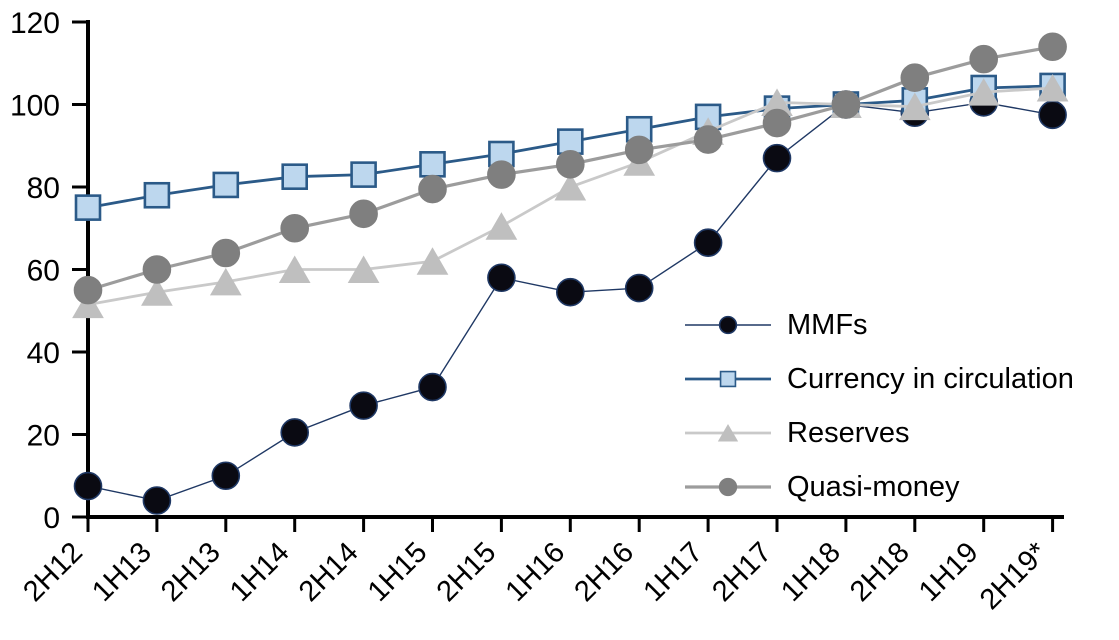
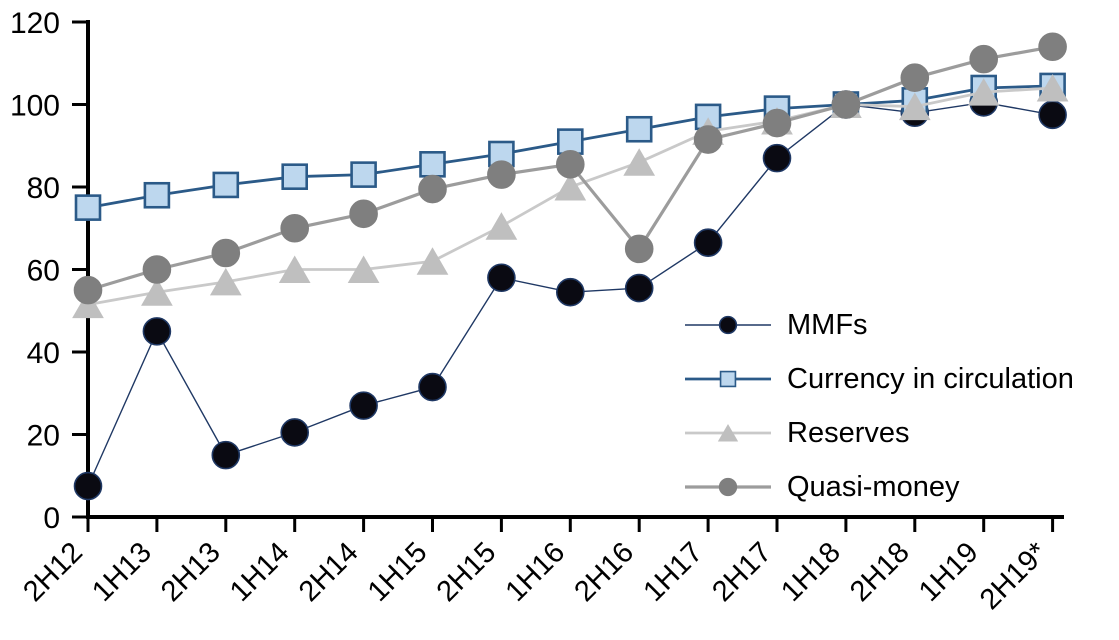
MMFs/1H13: 4 -> 45
MMFs/2H13: 10 -> 15
Quasi-money/2H16: 89 -> 65
Reserves/2H17: 100 -> 96
